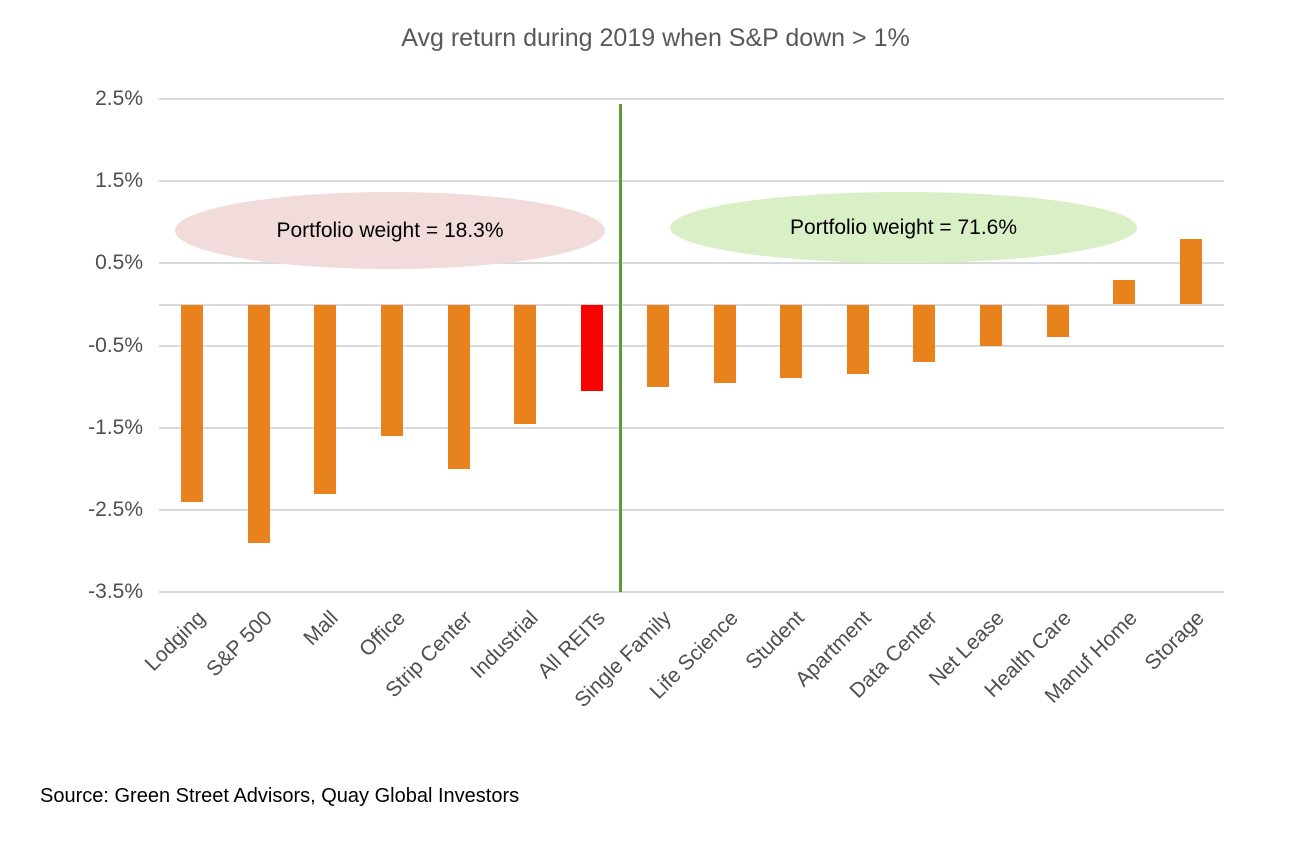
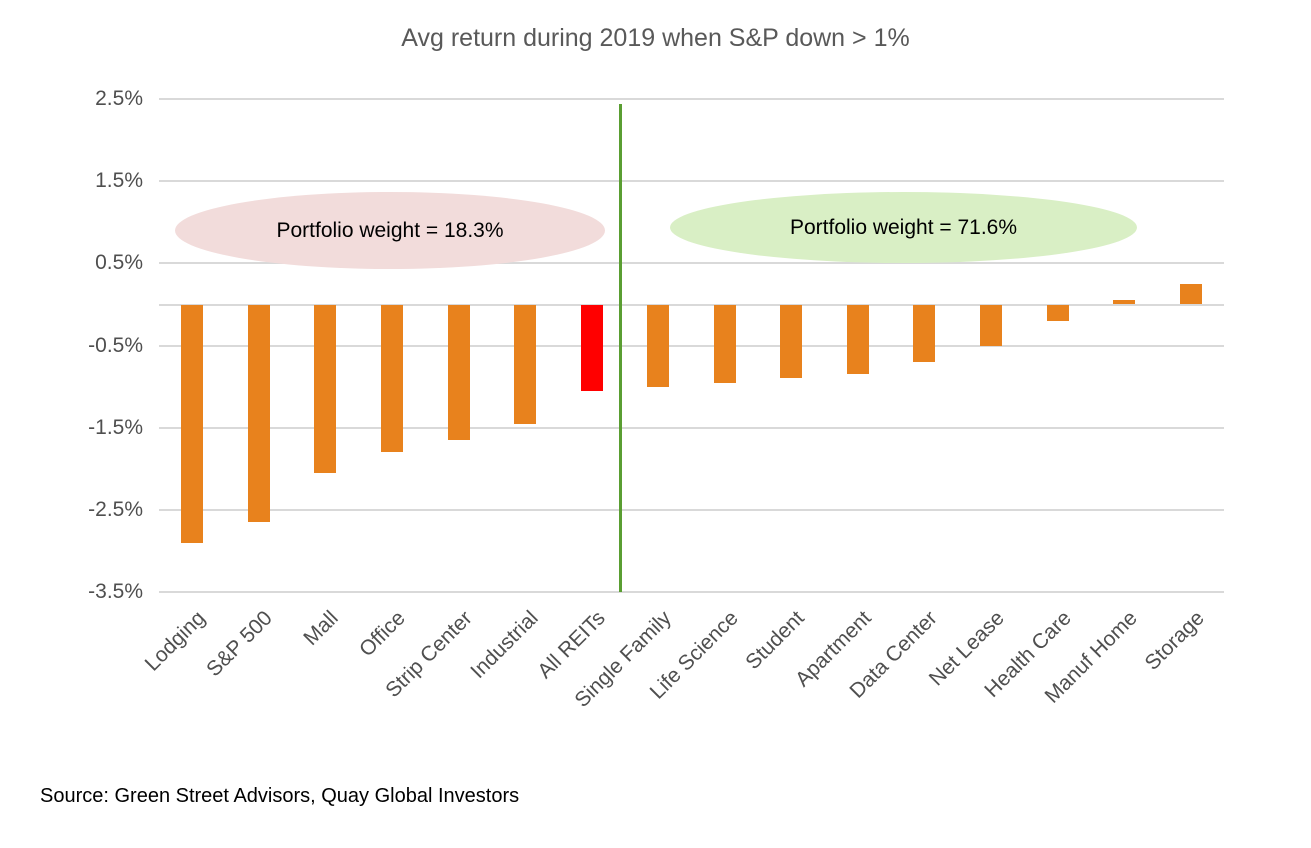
Lodging: -2.4% -> -2.9%
S&P 500: -2.9% -> -2.6%
Mall: -2.3% -> -2.0%
Office: -1.6% -> -1.8%
Strip Center: -2.0% -> -1.6%
Health Care: -0.4% -> -0.2%
Manuf Home: 0.3% -> 0.1%
Storage: 0.8% -> 0.2%
